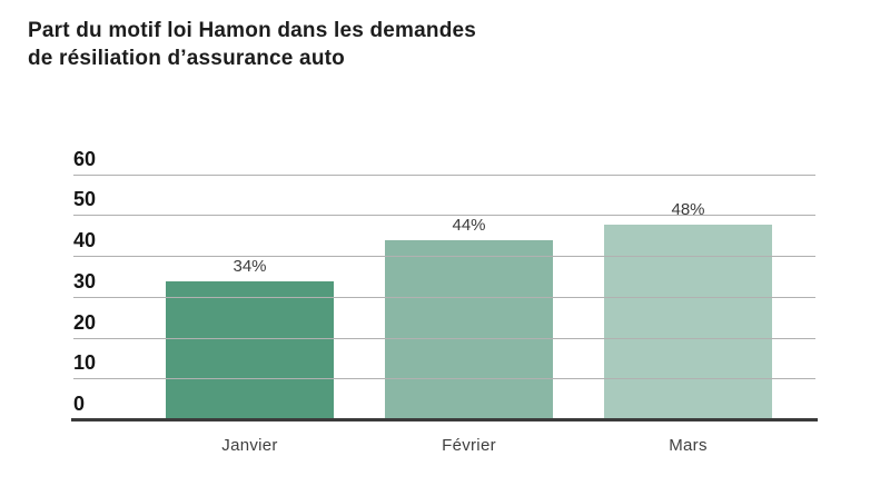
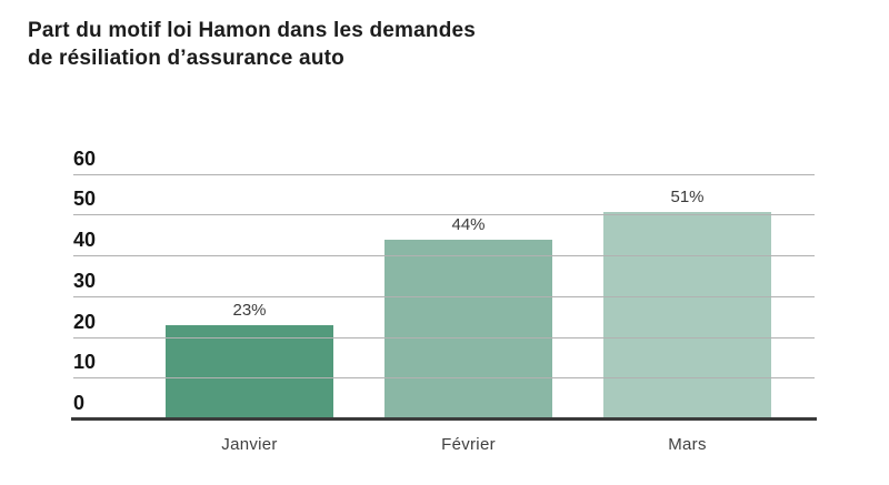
Janvier: 34% -> 23%
Mars: 48% -> 51%
